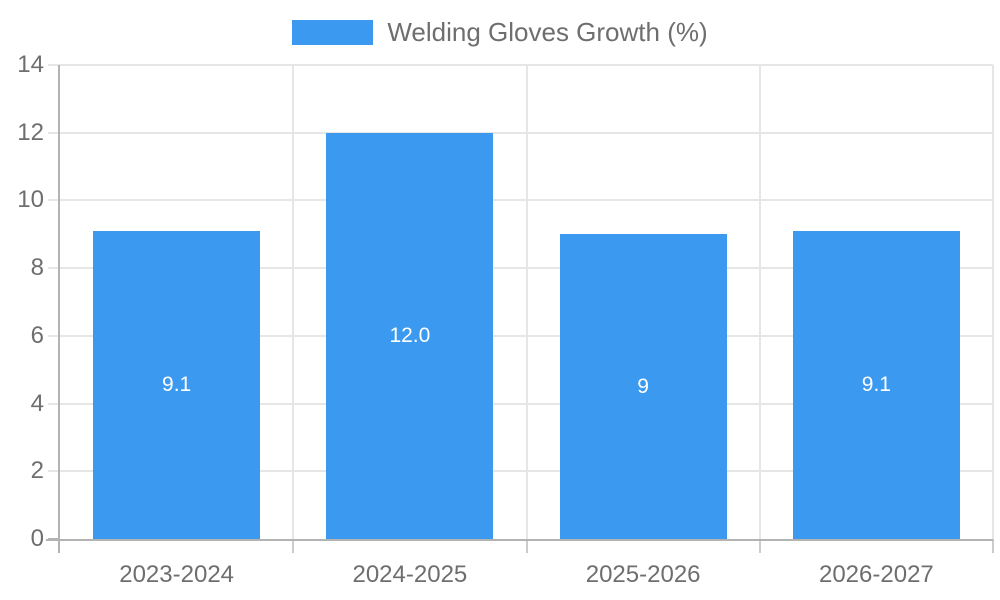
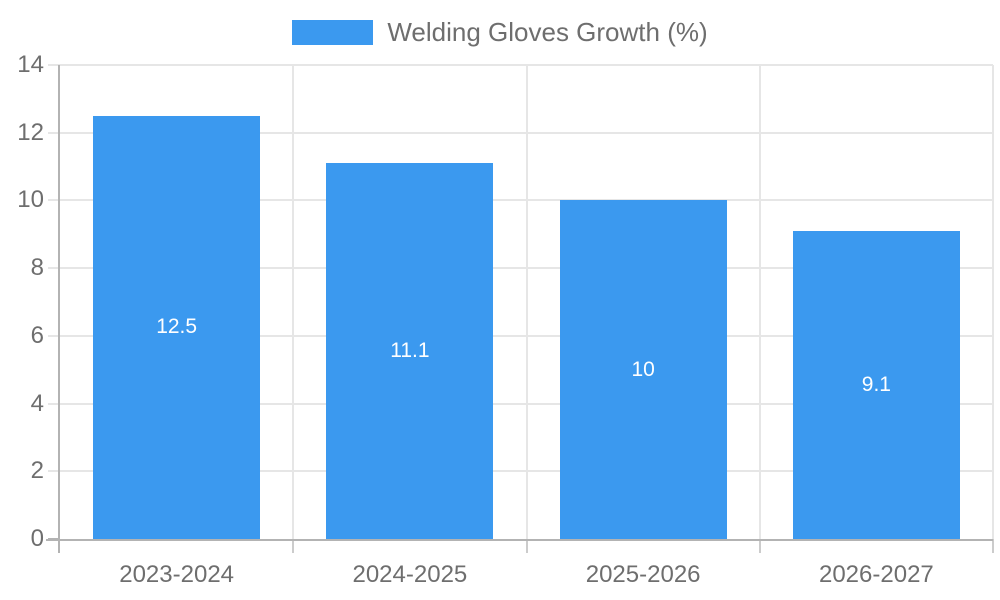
2023-2024: 9.1 -> 12.5
2024-2025: 12.0 -> 11.1
2025-2026: 9 -> 10
